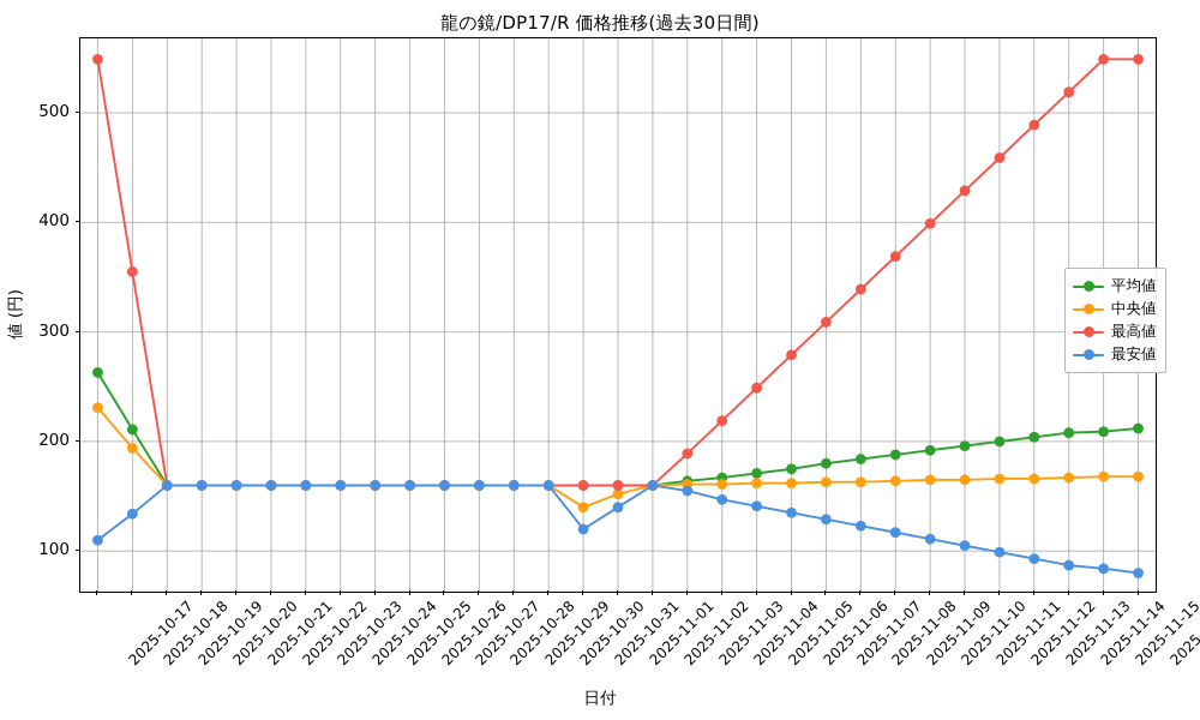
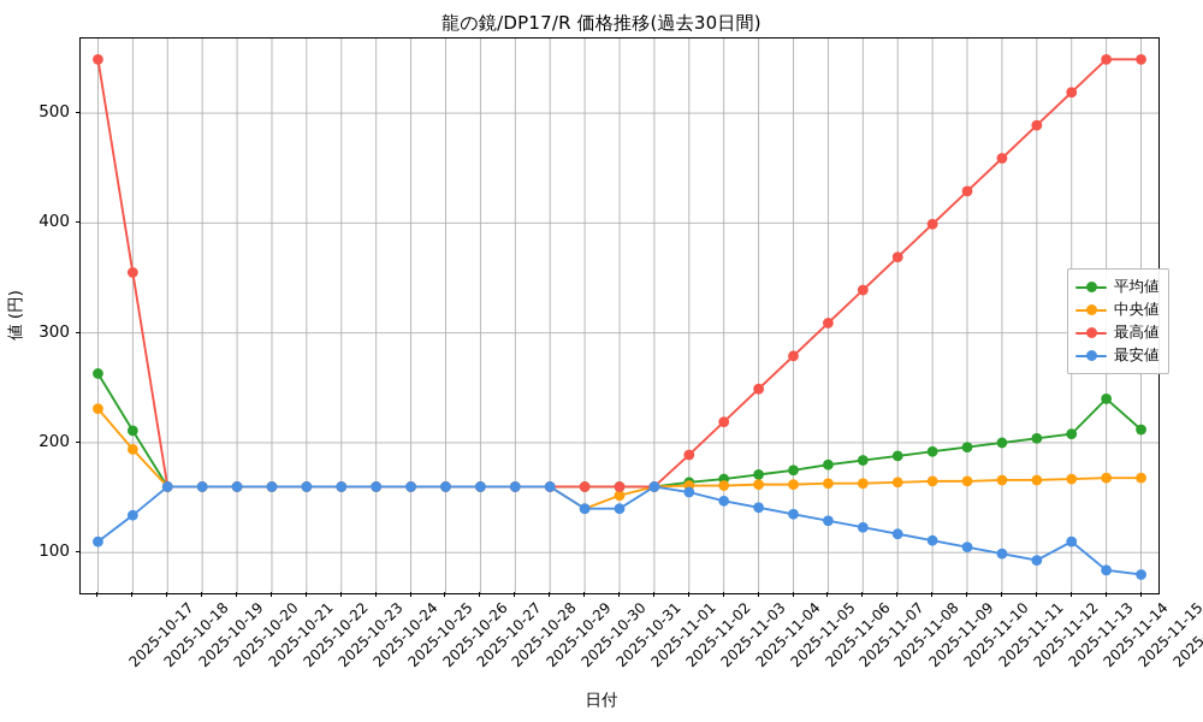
最安値/2025-10-31: 120 -> 140
最安値/2025-11-14: 90 -> 110
平均値/2025-11-15: 210 -> 240
